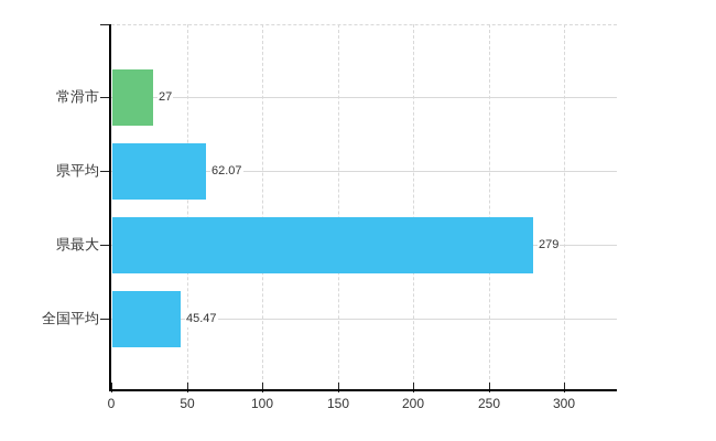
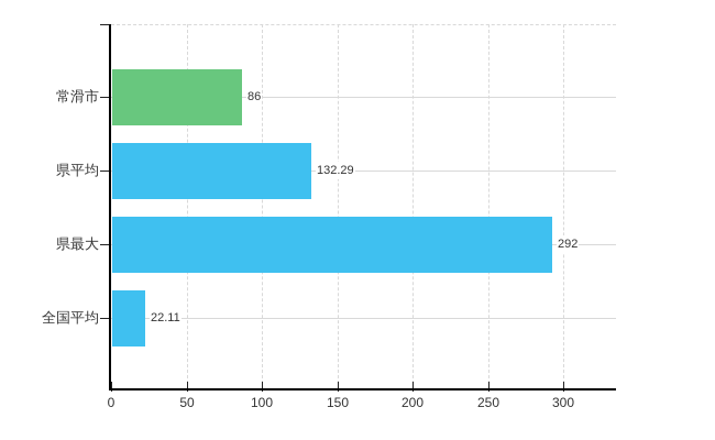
常滑市: 27 -> 86
県平均: 62.07 -> 132.29
県最大: 279 -> 292
全国平均: 45.47 -> 22.11
